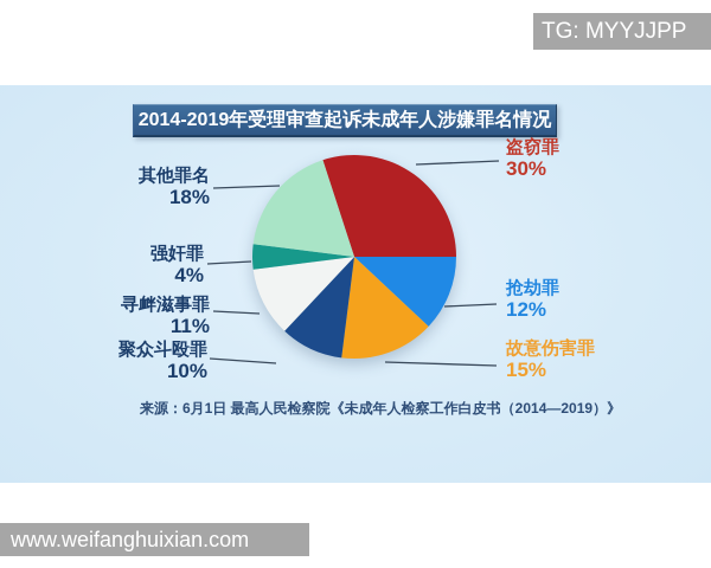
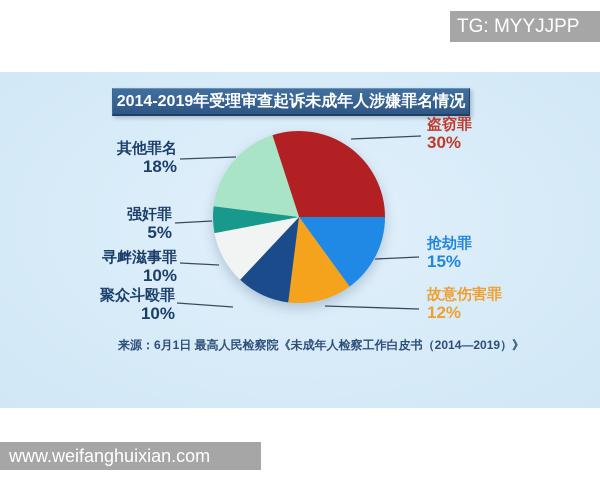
抢劫罪: 12% -> 15%
故意伤害罪: 15% -> 12%
寻衅滋事罪: 11% -> 10%
强奸罪: 4% -> 5%
